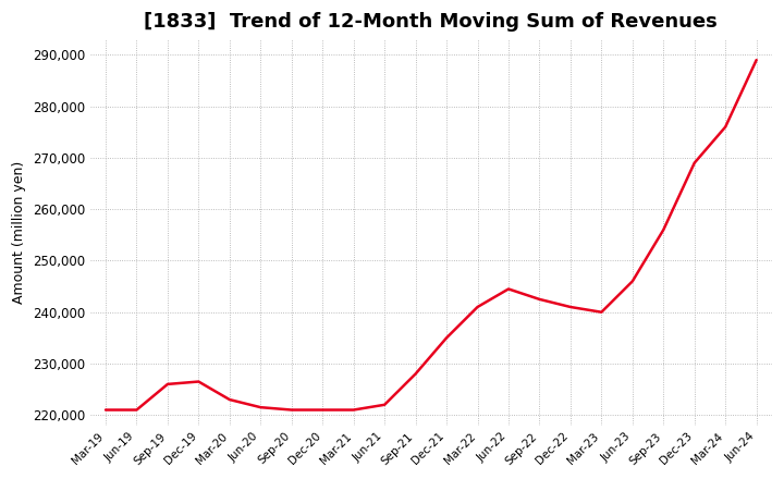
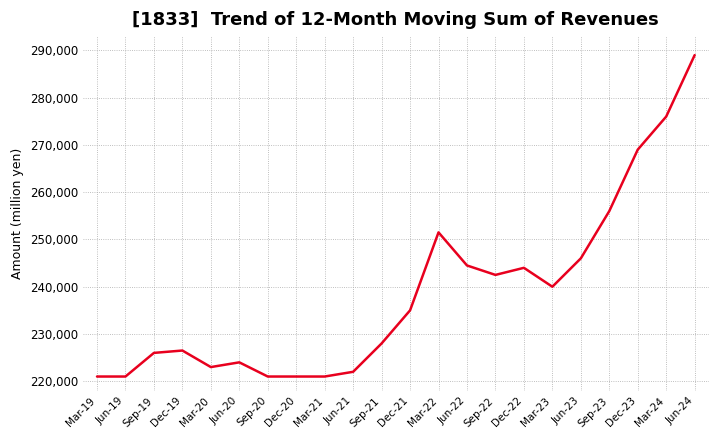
Jun-20: 221,500 -> 224,000
Mar-22: 241,000 -> 251,500
Dec-22: 241,000 -> 244,000
